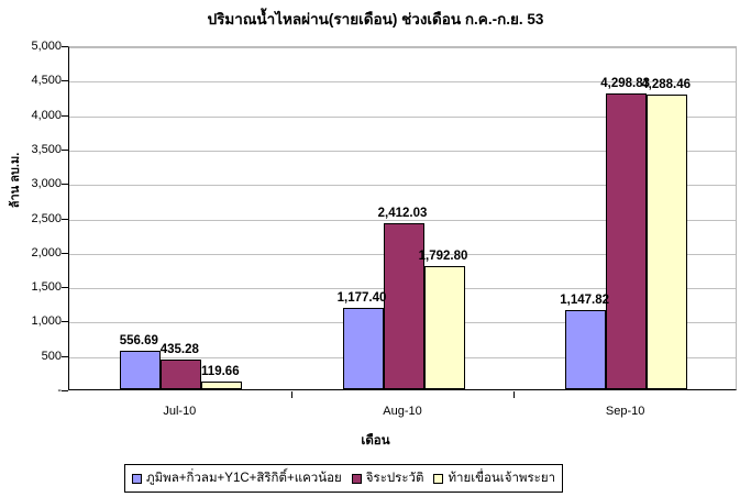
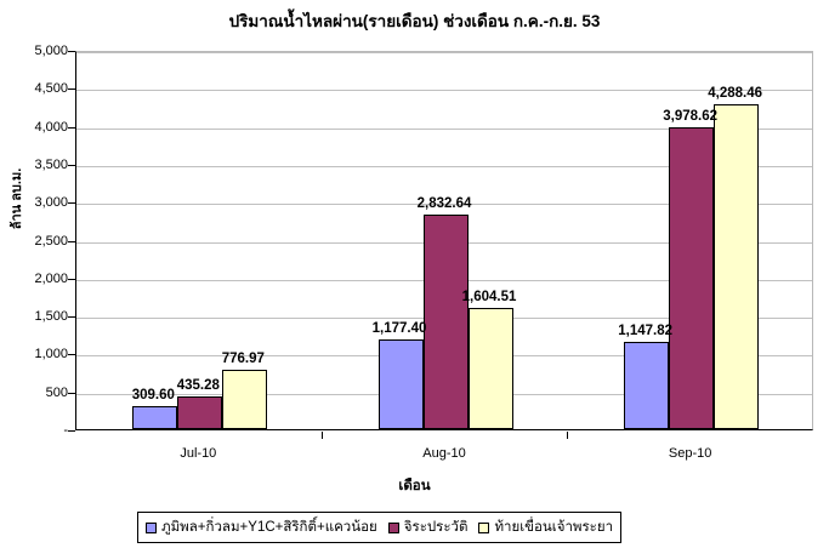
ภูมิพล+กิ่วลม+Y1C+สิริกิติ์+แควน้อย/Jul-10: 556.69 -> 309.60
ท้ายเขื่อนเจ้าพระยา/Jul-10: 119.66 -> 776.97
จิระประวัติ/Aug-10: 2,412.03 -> 2,832.64
ท้ายเขื่อนเจ้าพระยา/Aug-10: 1,792.80 -> 1,604.51
จิระประวัติ/Sep-10: 4,298.83 -> 3,978.62
